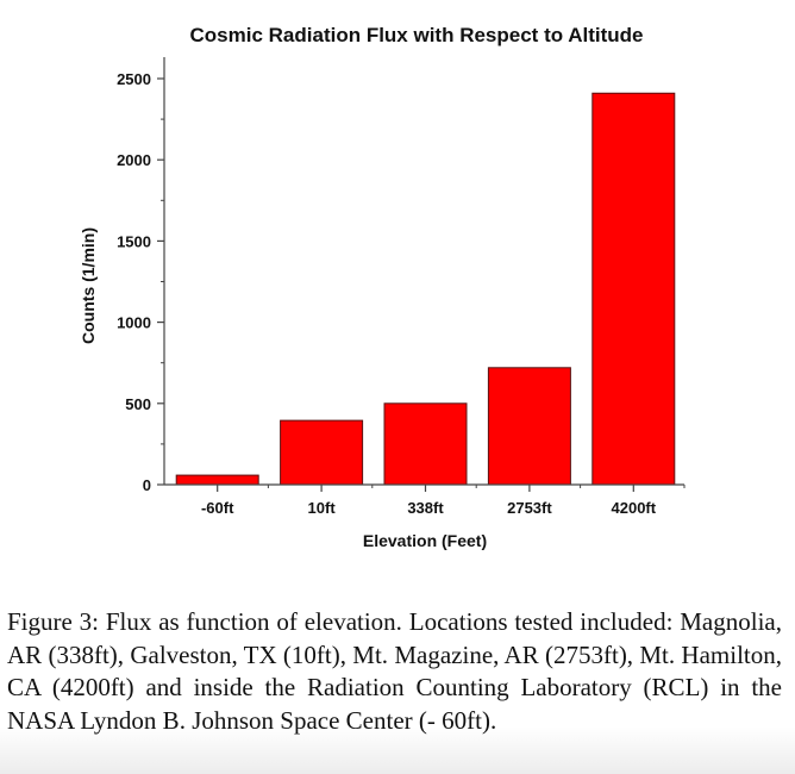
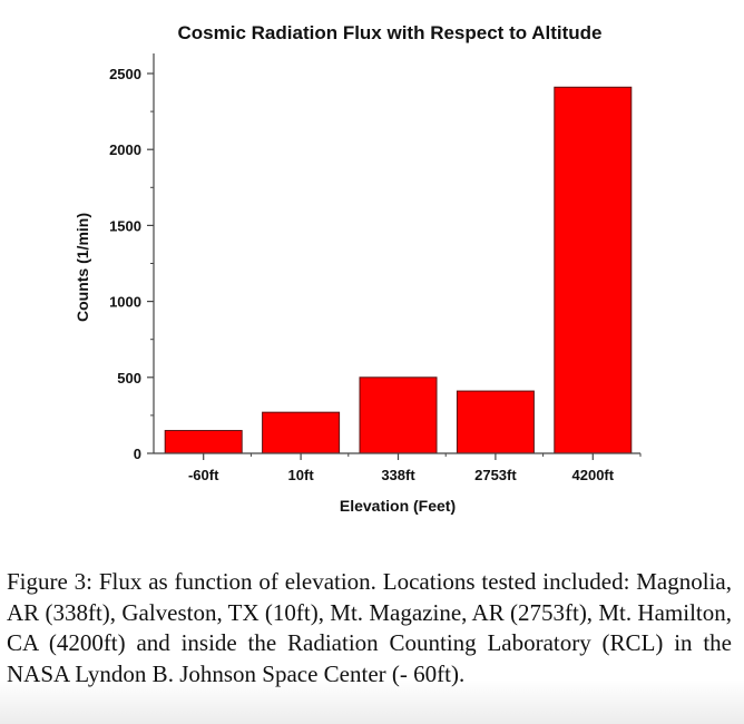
-60ft: 60 -> 150
10ft: 400 -> 270
2753ft: 720 -> 410
